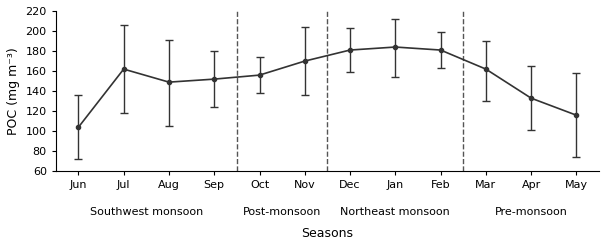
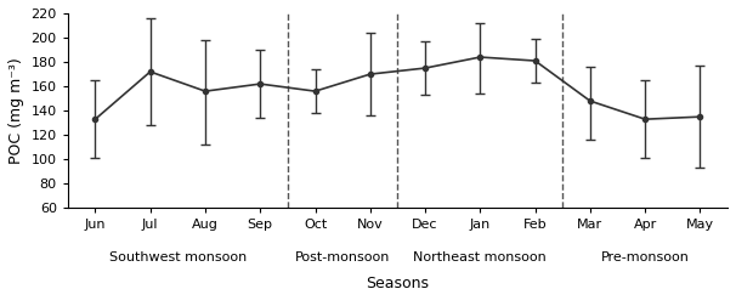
Jun: 104 -> 133
Jul: 162 -> 172
Aug: 149 -> 156
Sep: 152 -> 162
Dec: 181 -> 175
Mar: 162 -> 148
May: 116 -> 135
